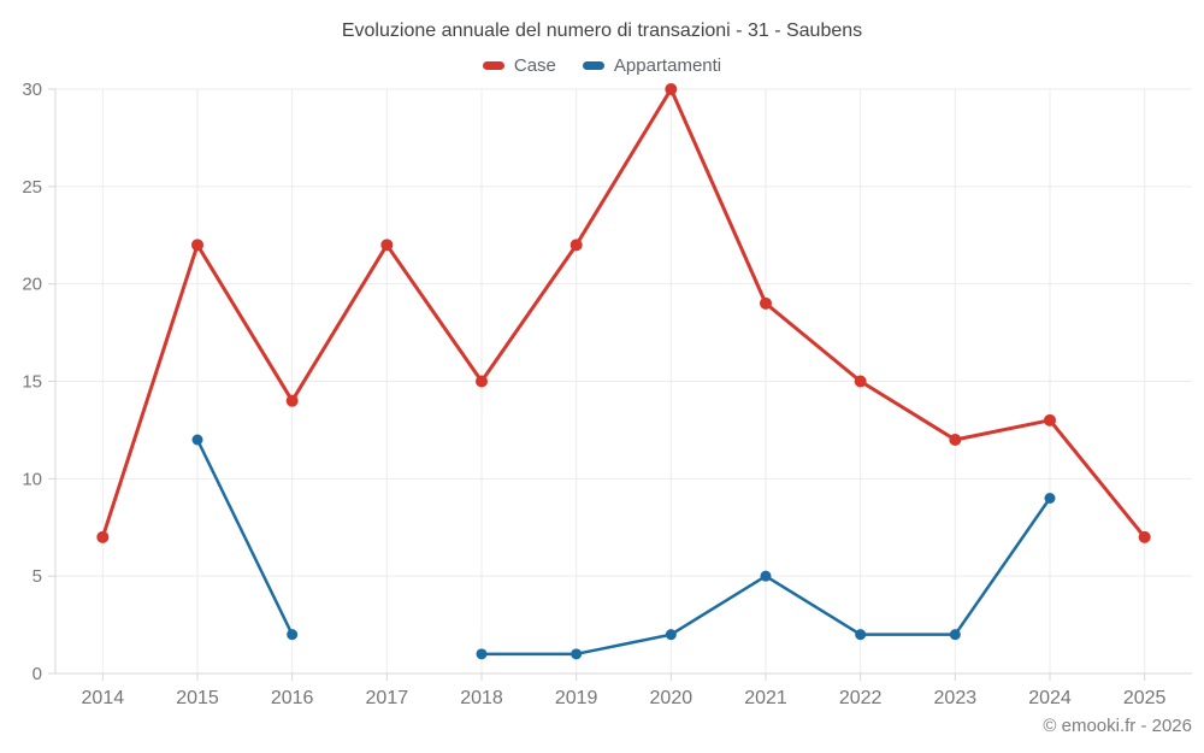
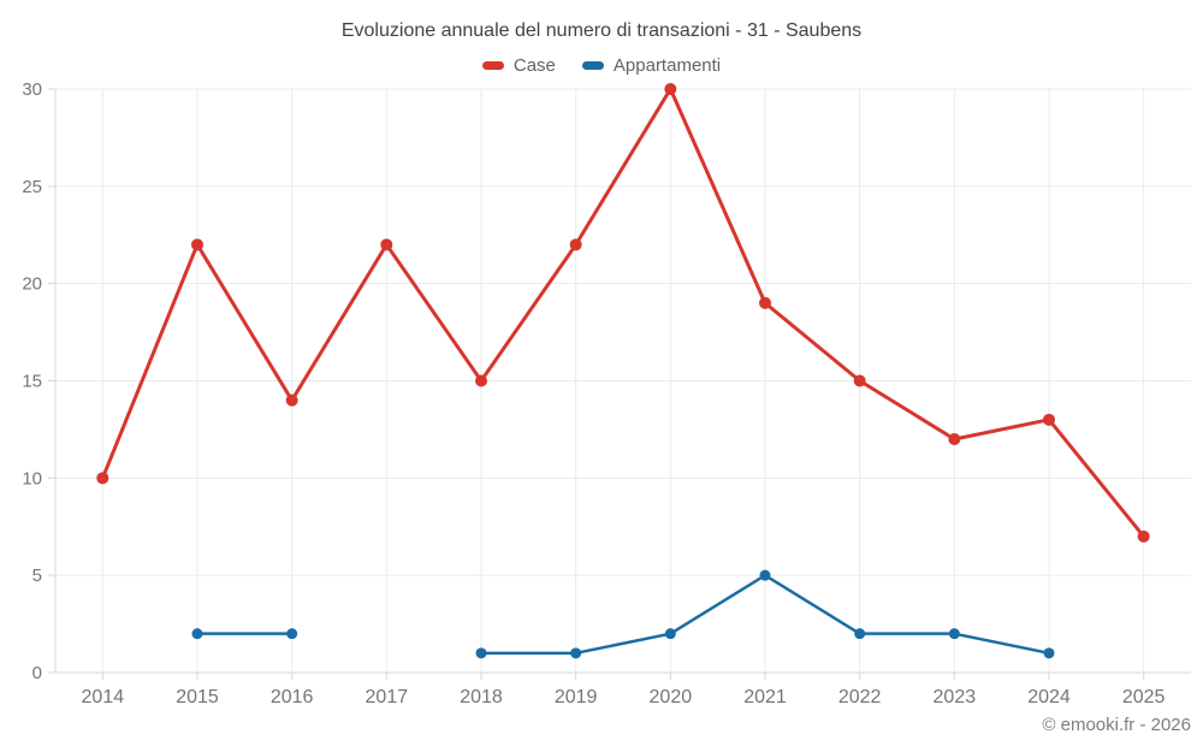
Case/2014: 7 -> 10
Appartamenti/2015: 12 -> 2
Appartamenti/2024: 9 -> 1
